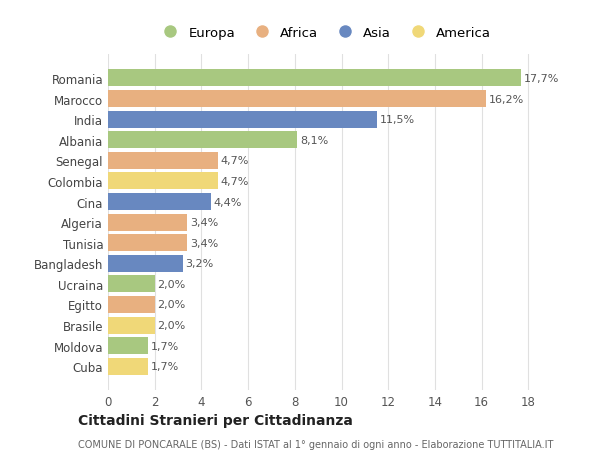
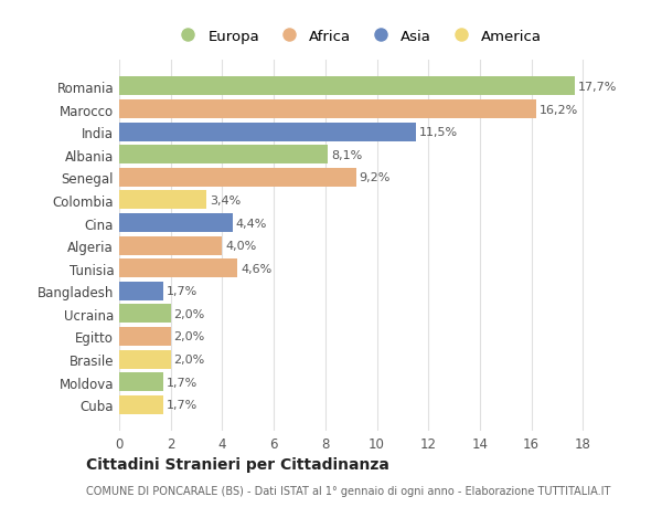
Senegal: 4,7% -> 9,2%
Colombia: 4,7% -> 3,4%
Algeria: 3,4% -> 4,0%
Tunisia: 3,4% -> 4,6%
Bangladesh: 3,2% -> 1,7%
